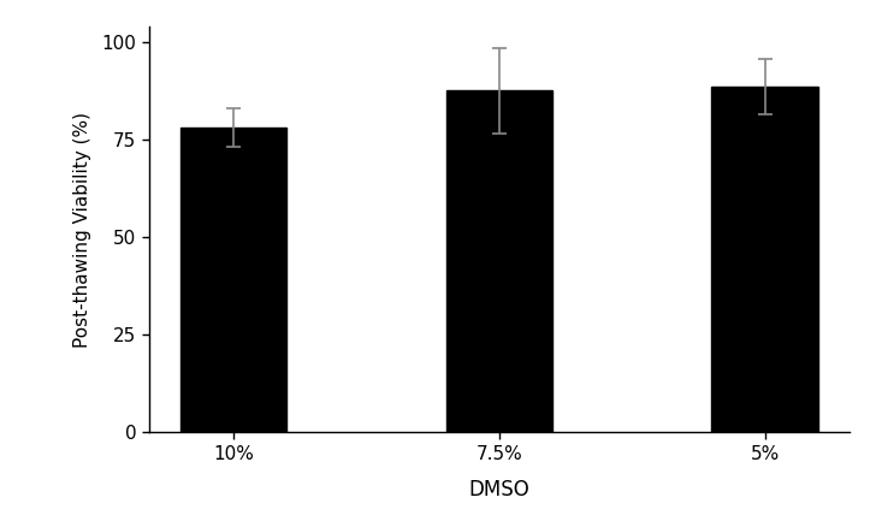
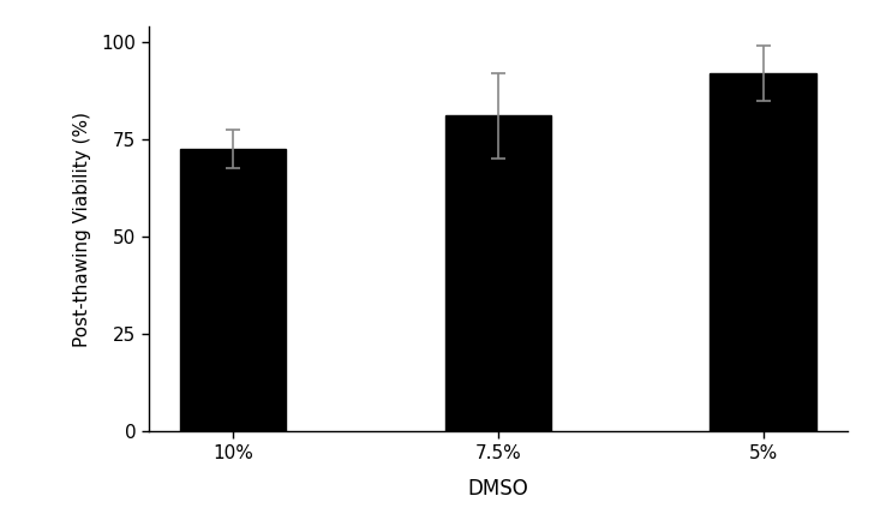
10%: 78.0 -> 72.5
7.5%: 87.5 -> 81.0
5%: 88.5 -> 92.0
